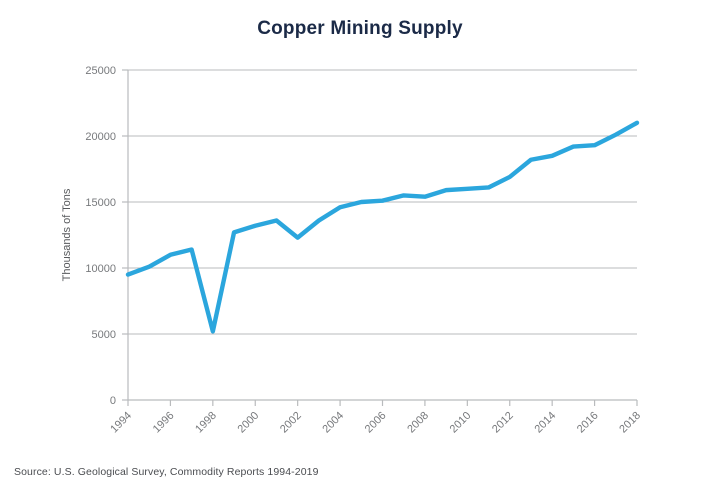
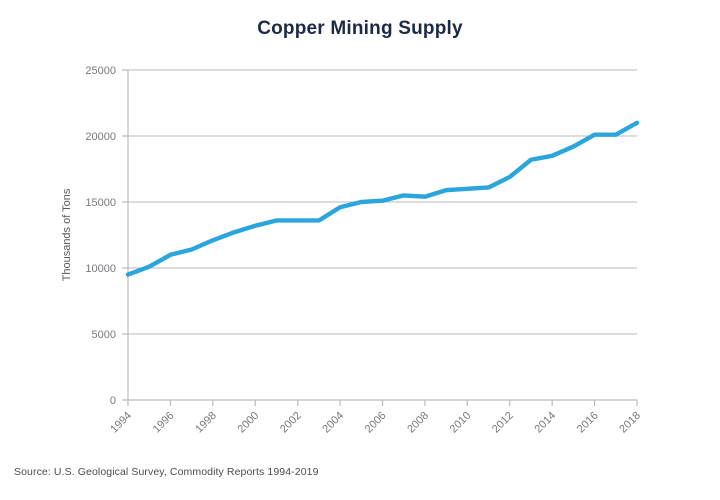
1998: 5200 -> 12100
2002: 12300 -> 13600
2016: 19300 -> 20100
